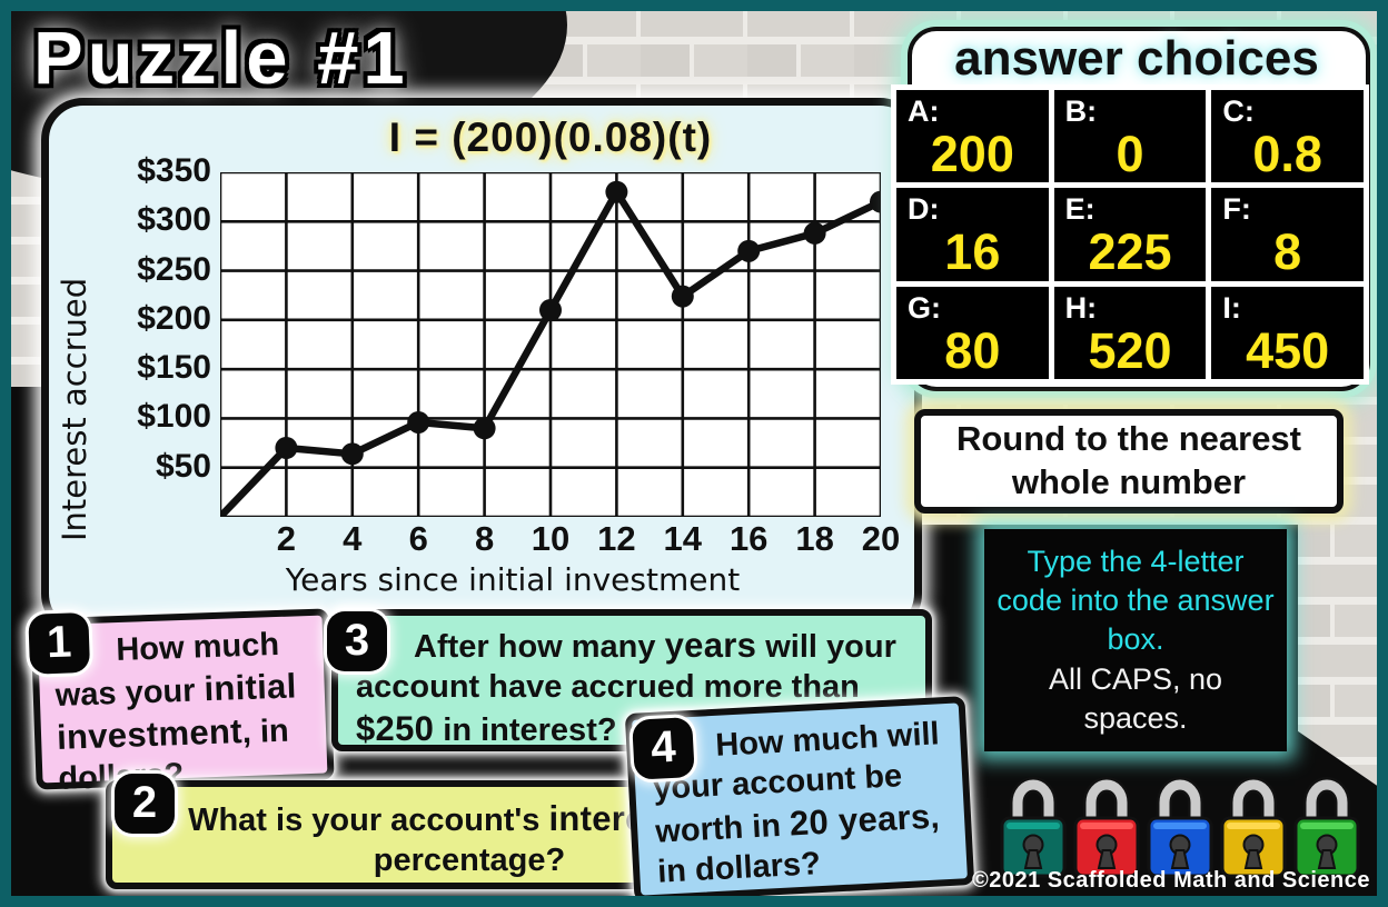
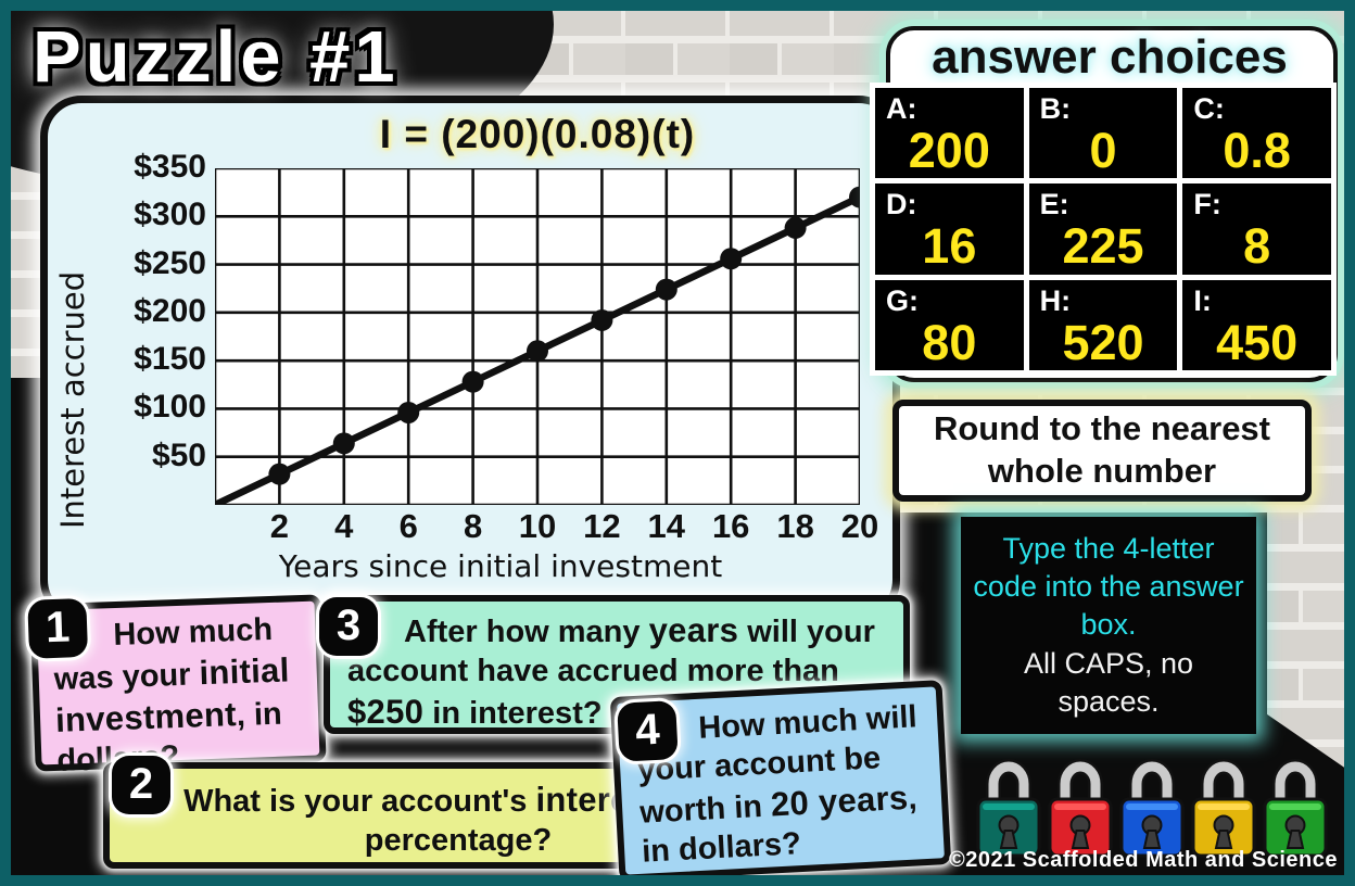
2: $70 -> $30
8: $90 -> $130
10: $210 -> $160
12: $330 -> $190
16: $270 -> $260
